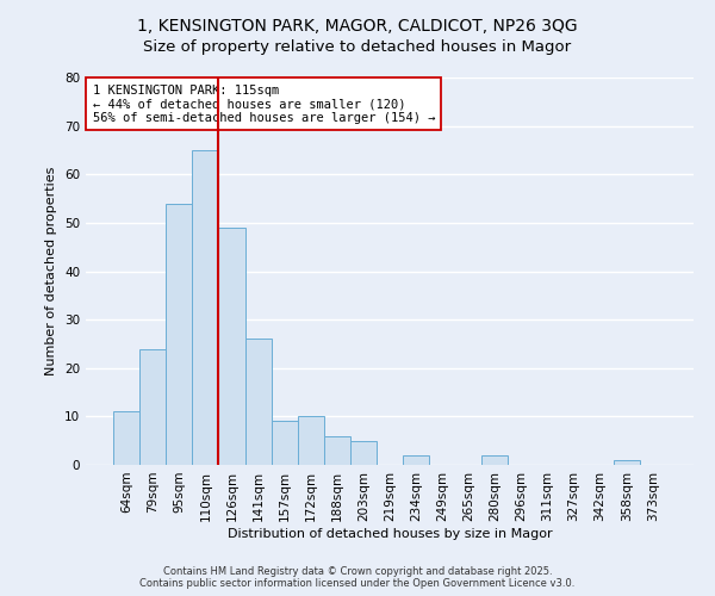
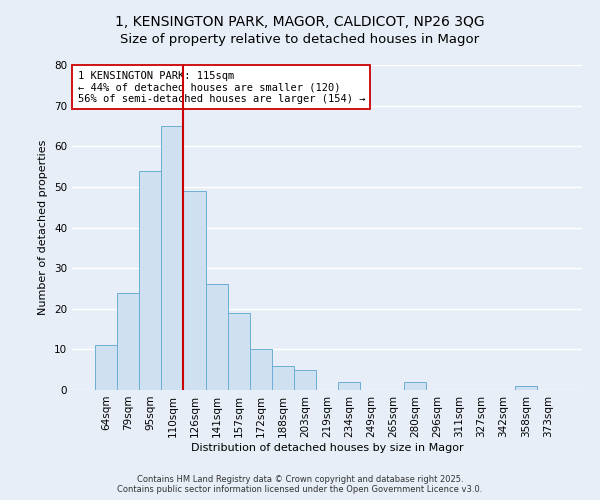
157sqm: 9 -> 19
